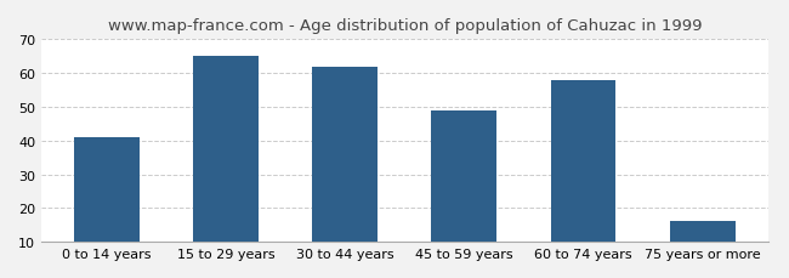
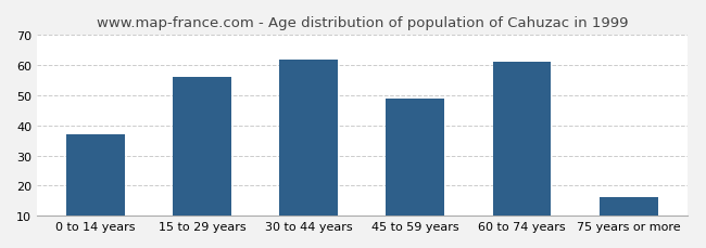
0 to 14 years: 41 -> 37
15 to 29 years: 65 -> 56
60 to 74 years: 58 -> 61
